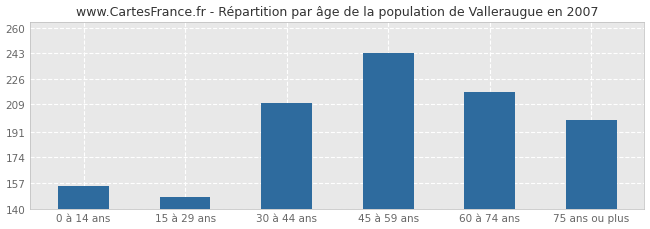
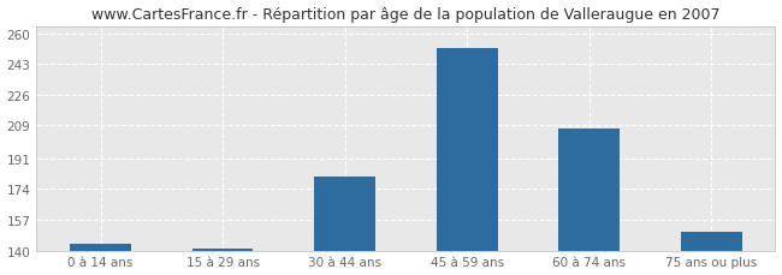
0 à 14 ans: 155 -> 144
15 à 29 ans: 148 -> 141
30 à 44 ans: 210 -> 181
45 à 59 ans: 243 -> 252
60 à 74 ans: 217 -> 207
75 ans ou plus: 199 -> 150
